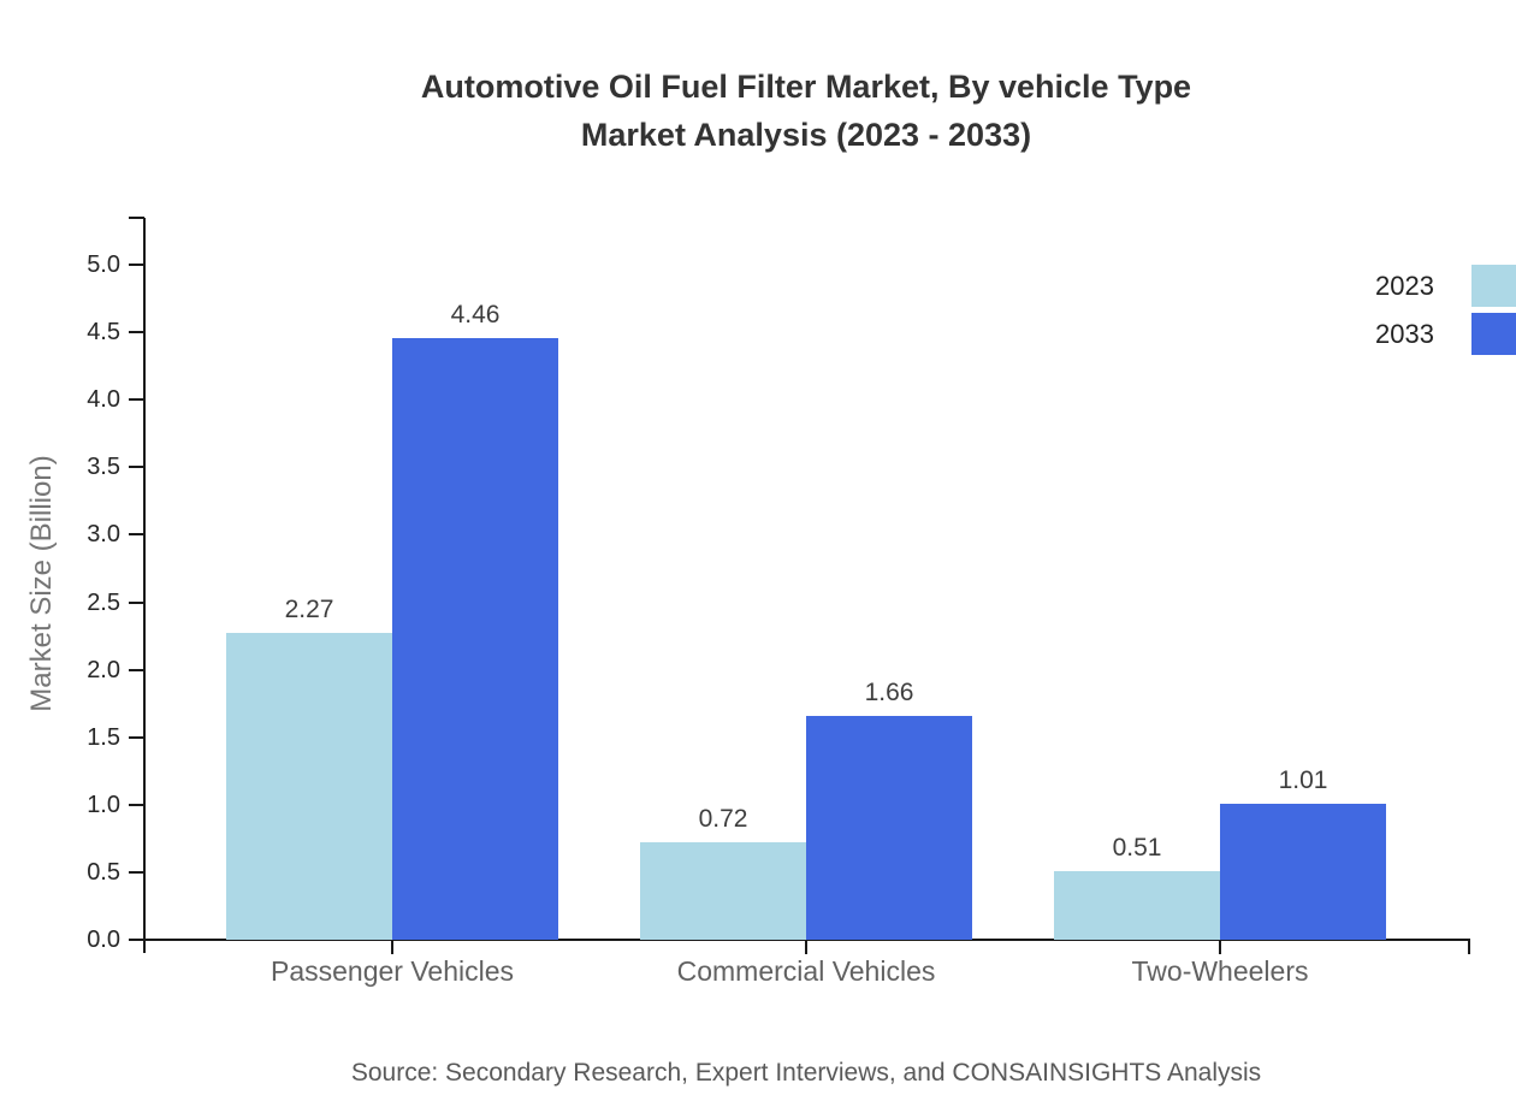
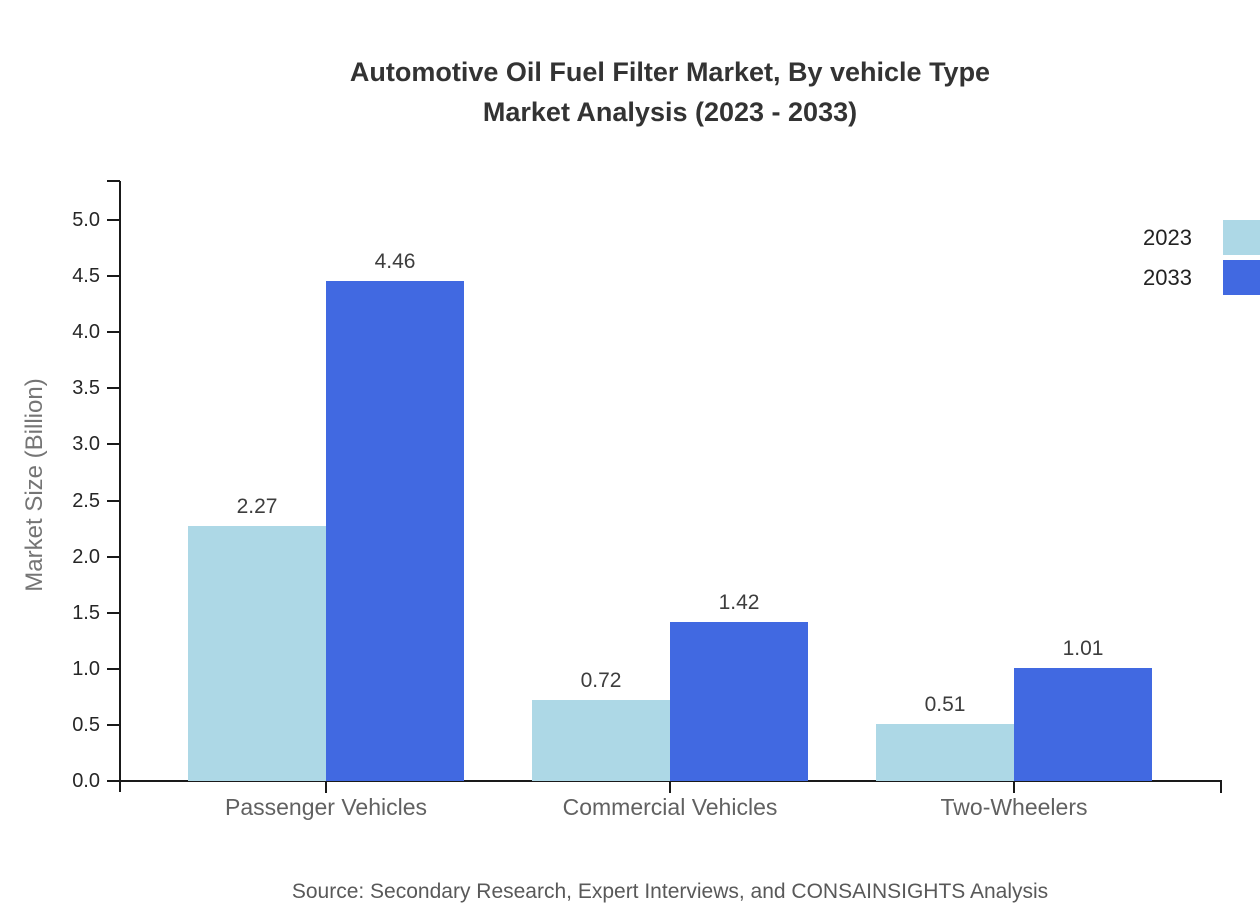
2033/Commercial Vehicles: 1.66 -> 1.42
